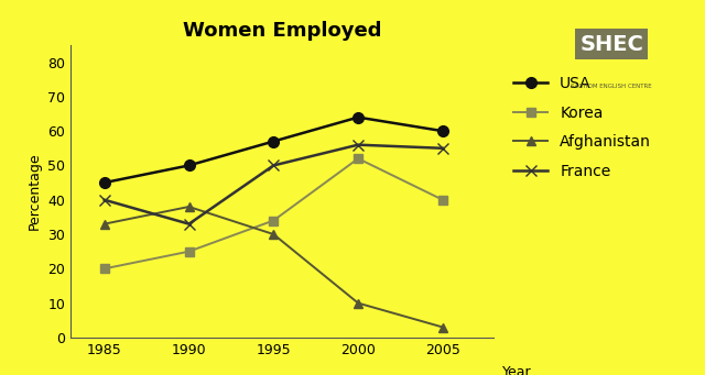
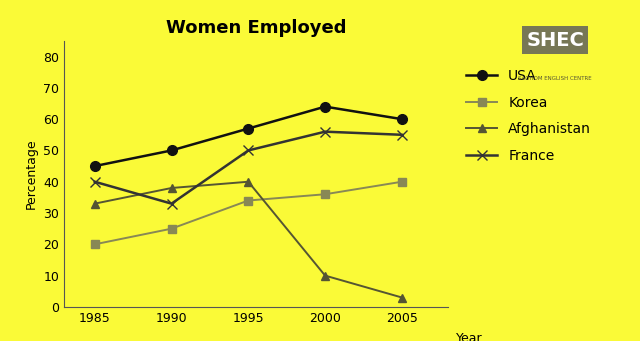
Afghanistan/1995: 30 -> 40
Korea/2000: 52 -> 36
